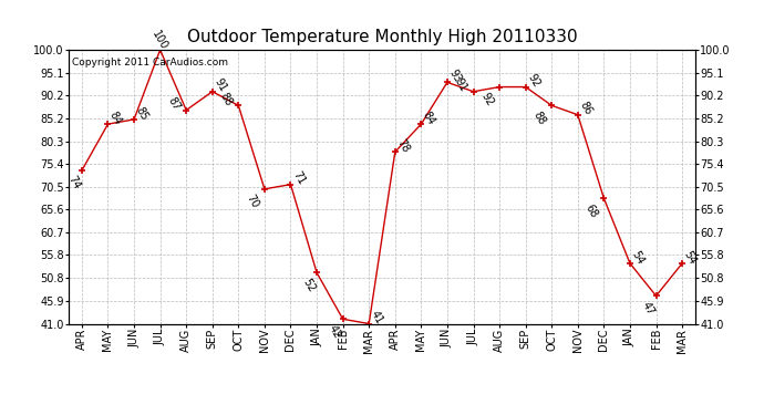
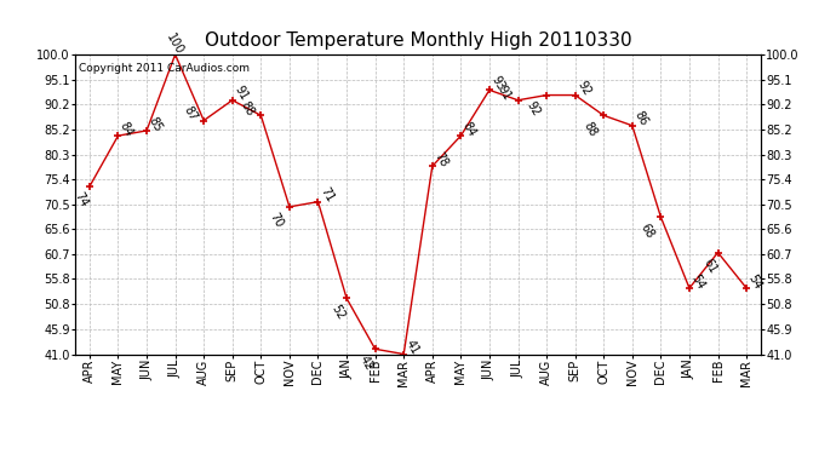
FEB: 47 -> 61
